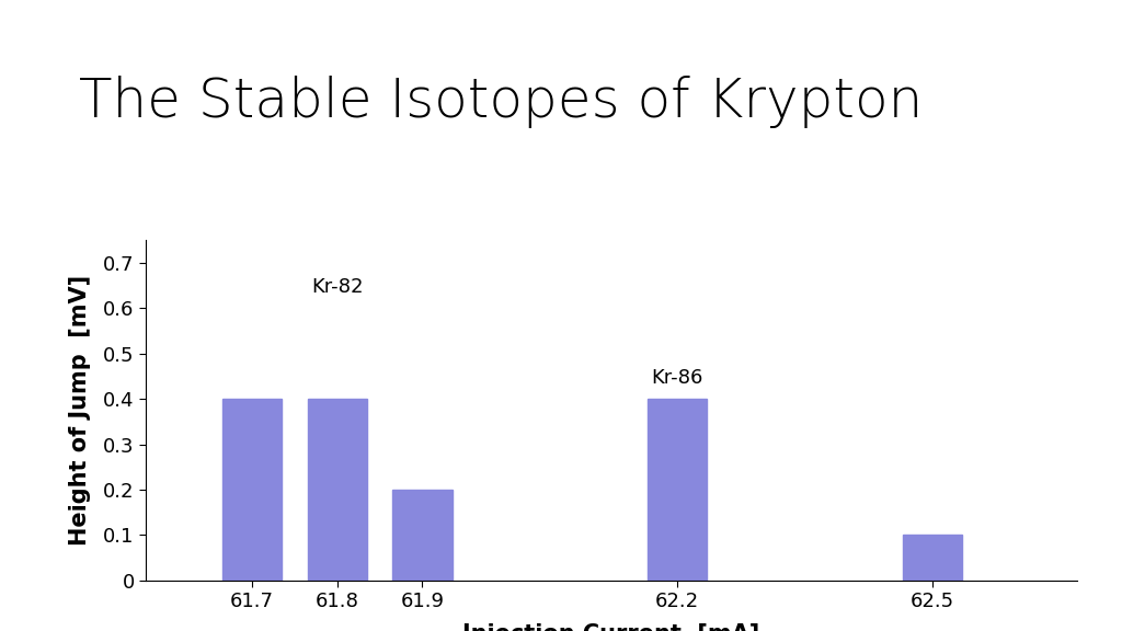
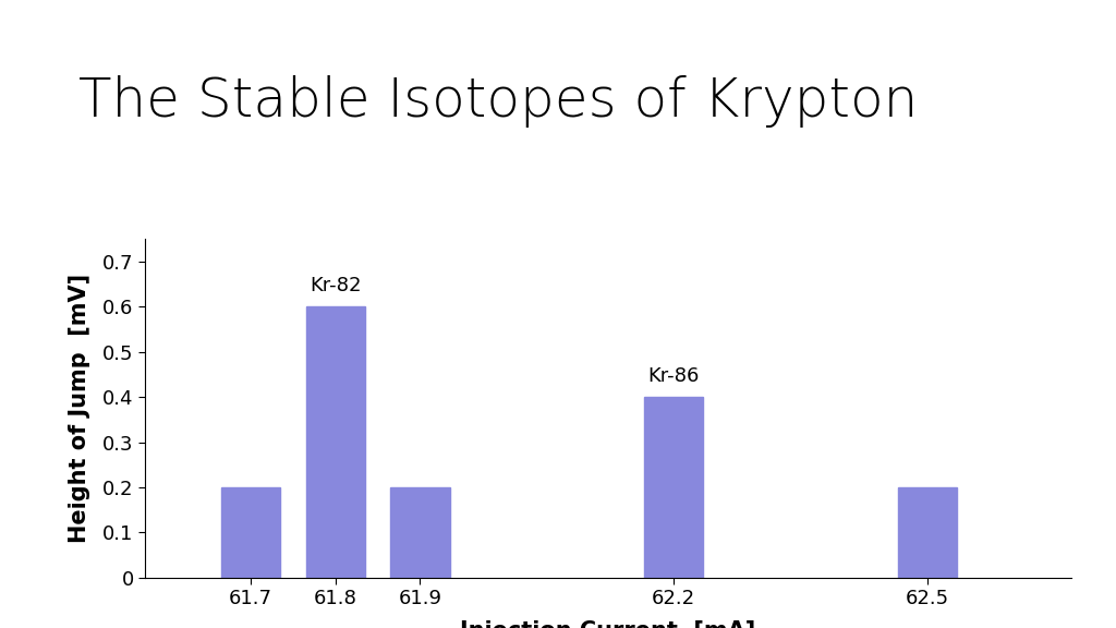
61.7: 0.4 -> 0.2
61.8: 0.4 -> 0.6
62.5: 0.1 -> 0.2
